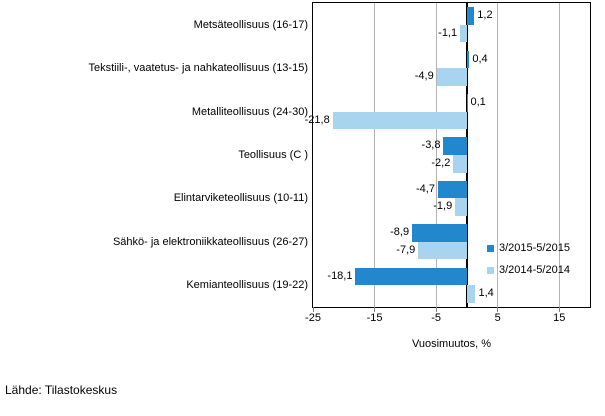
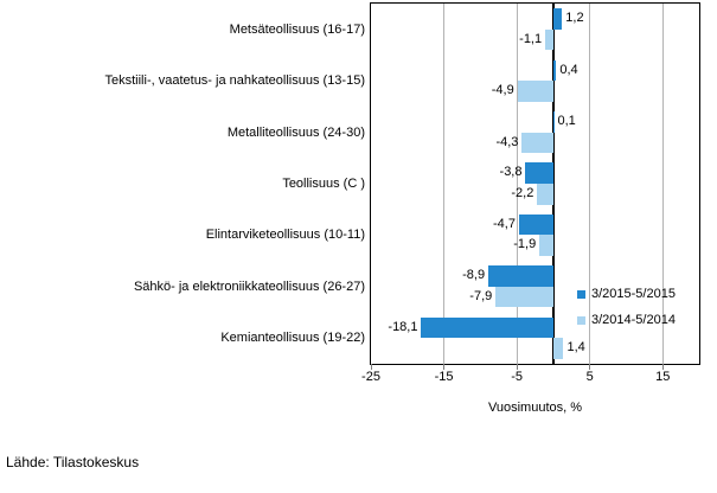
3/2014-5/2014/Metalliteollisuus (24-30): -21,8 -> -4,3
